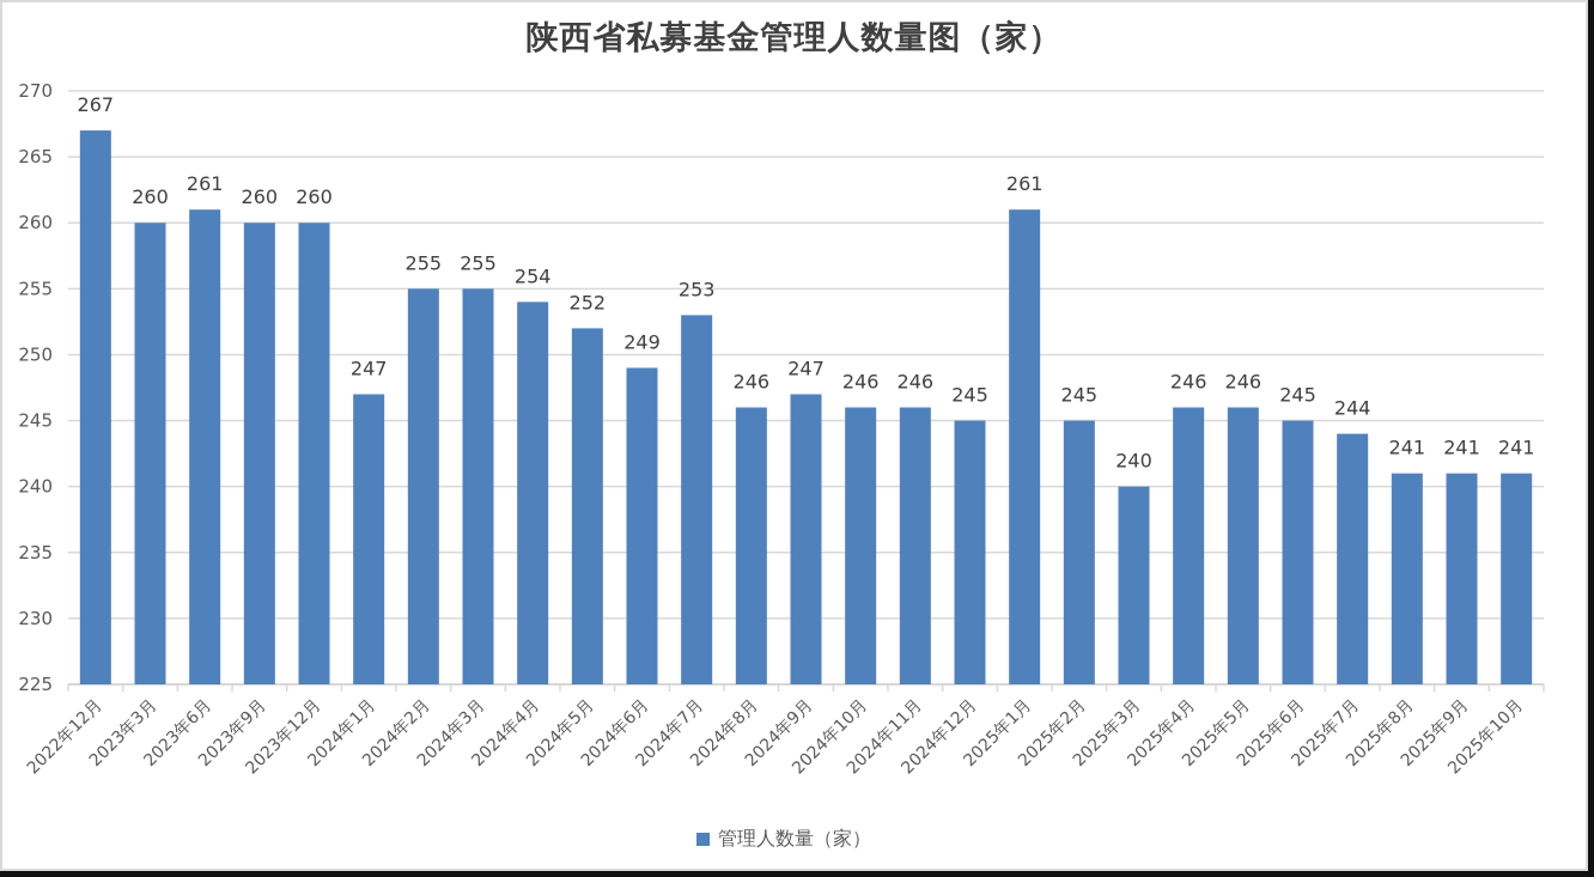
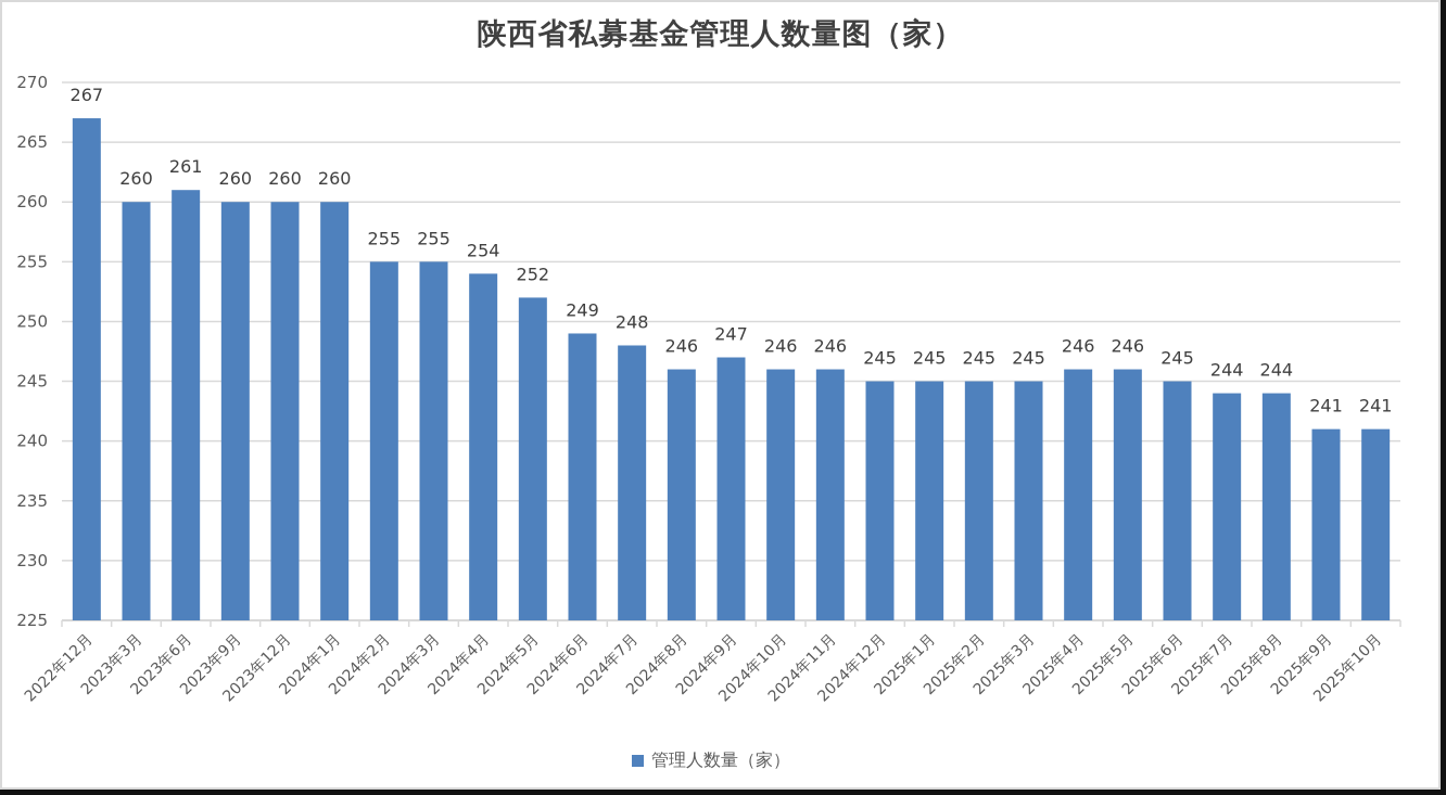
2024年1月: 247 -> 260
2024年7月: 253 -> 248
2025年1月: 261 -> 245
2025年3月: 240 -> 245
2025年8月: 241 -> 244
